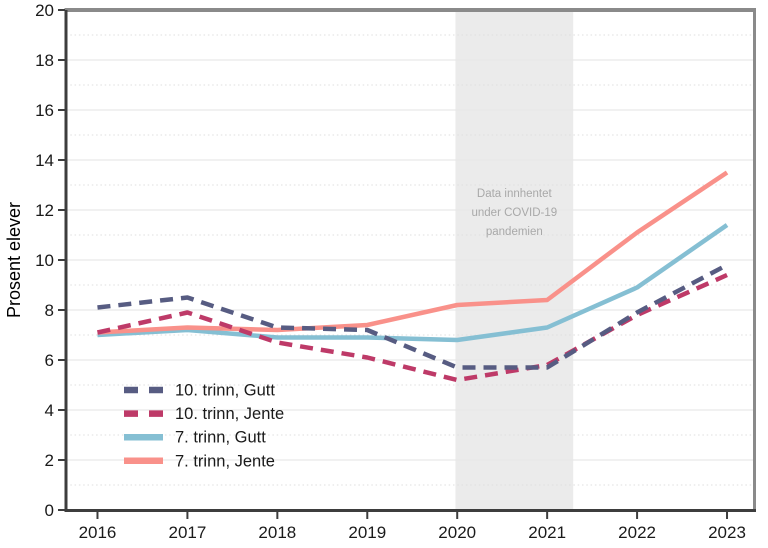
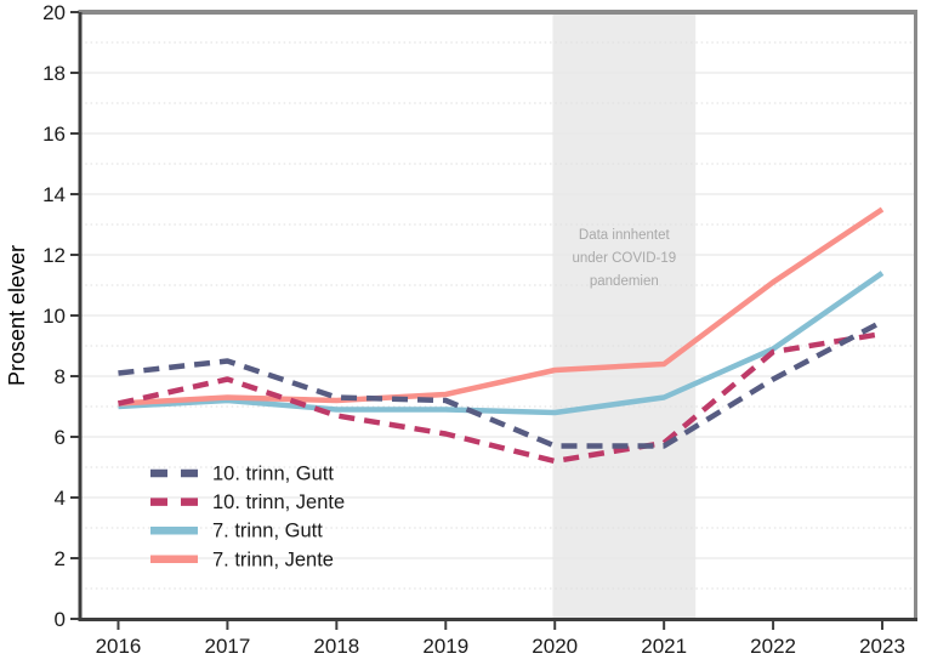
10. trinn, Jente/2022: 7.8 -> 8.8
